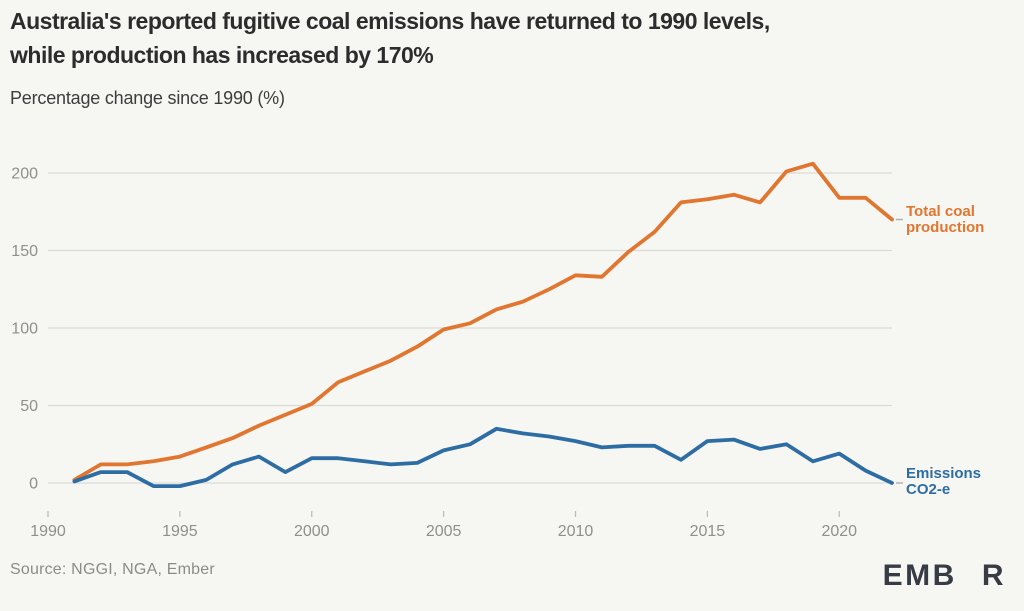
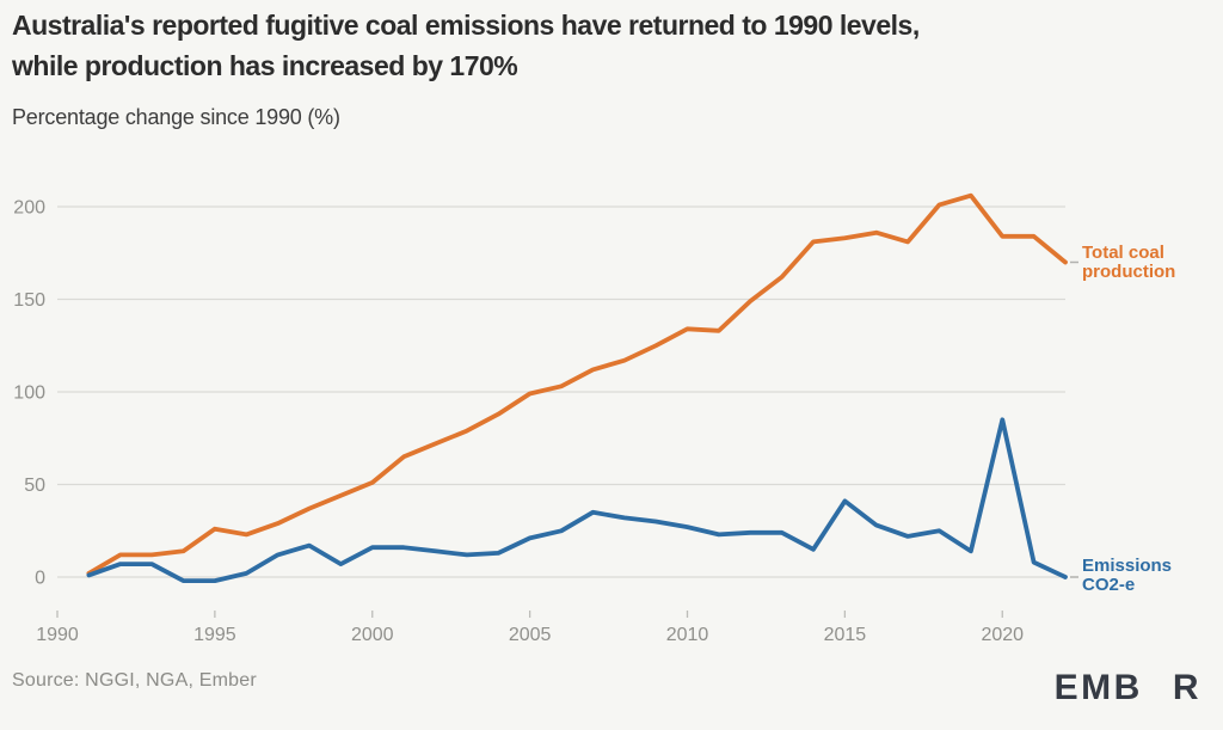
Total coal production/1995: 17 -> 26
Emissions CO2-e/2015: 27 -> 41
Emissions CO2-e/2020: 19 -> 85
